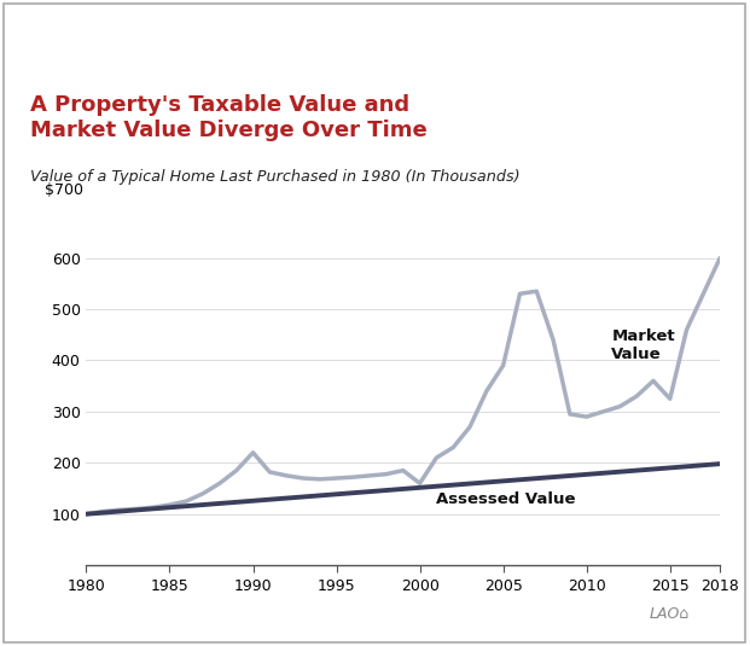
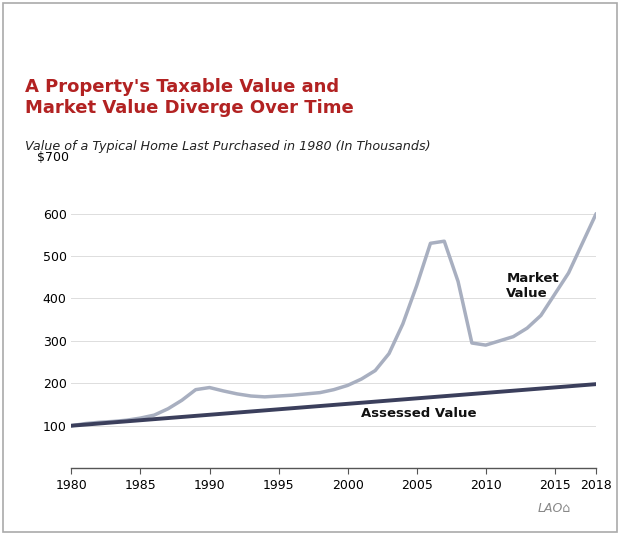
1990: 220 -> 190
2000: 160 -> 195
2005: 390 -> 430
2015: 325 -> 410
